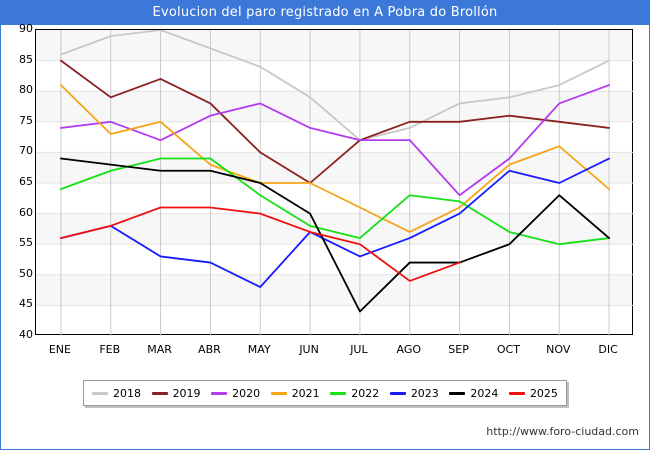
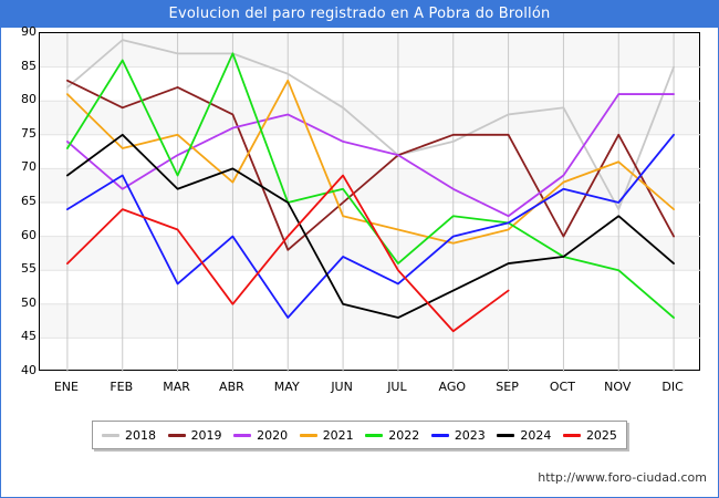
2018/ENE: 86 -> 82
2019/ENE: 85 -> 83
2022/ENE: 64 -> 73
2023/ENE: 56 -> 64
2020/FEB: 75 -> 67
2022/FEB: 67 -> 86
2023/FEB: 58 -> 69
2024/FEB: 68 -> 75
2025/FEB: 58 -> 64
2018/MAR: 90 -> 87
2022/ABR: 69 -> 87
2023/ABR: 52 -> 60
2024/ABR: 67 -> 70
2025/ABR: 61 -> 50
2019/MAY: 70 -> 58
2021/MAY: 65 -> 83
2022/MAY: 63 -> 65
2021/JUN: 65 -> 63
2022/JUN: 58 -> 67
2024/JUN: 60 -> 50
2025/JUN: 57 -> 69
2024/JUL: 44 -> 48
2020/AGO: 72 -> 67
2021/AGO: 57 -> 59
2023/AGO: 56 -> 60
2025/AGO: 49 -> 46
2023/SEP: 60 -> 62
2024/SEP: 52 -> 56
2019/OCT: 76 -> 60
2024/OCT: 55 -> 57
2018/NOV: 81 -> 64
2020/NOV: 78 -> 81
2019/DIC: 74 -> 60
2022/DIC: 56 -> 48
2023/DIC: 69 -> 75
